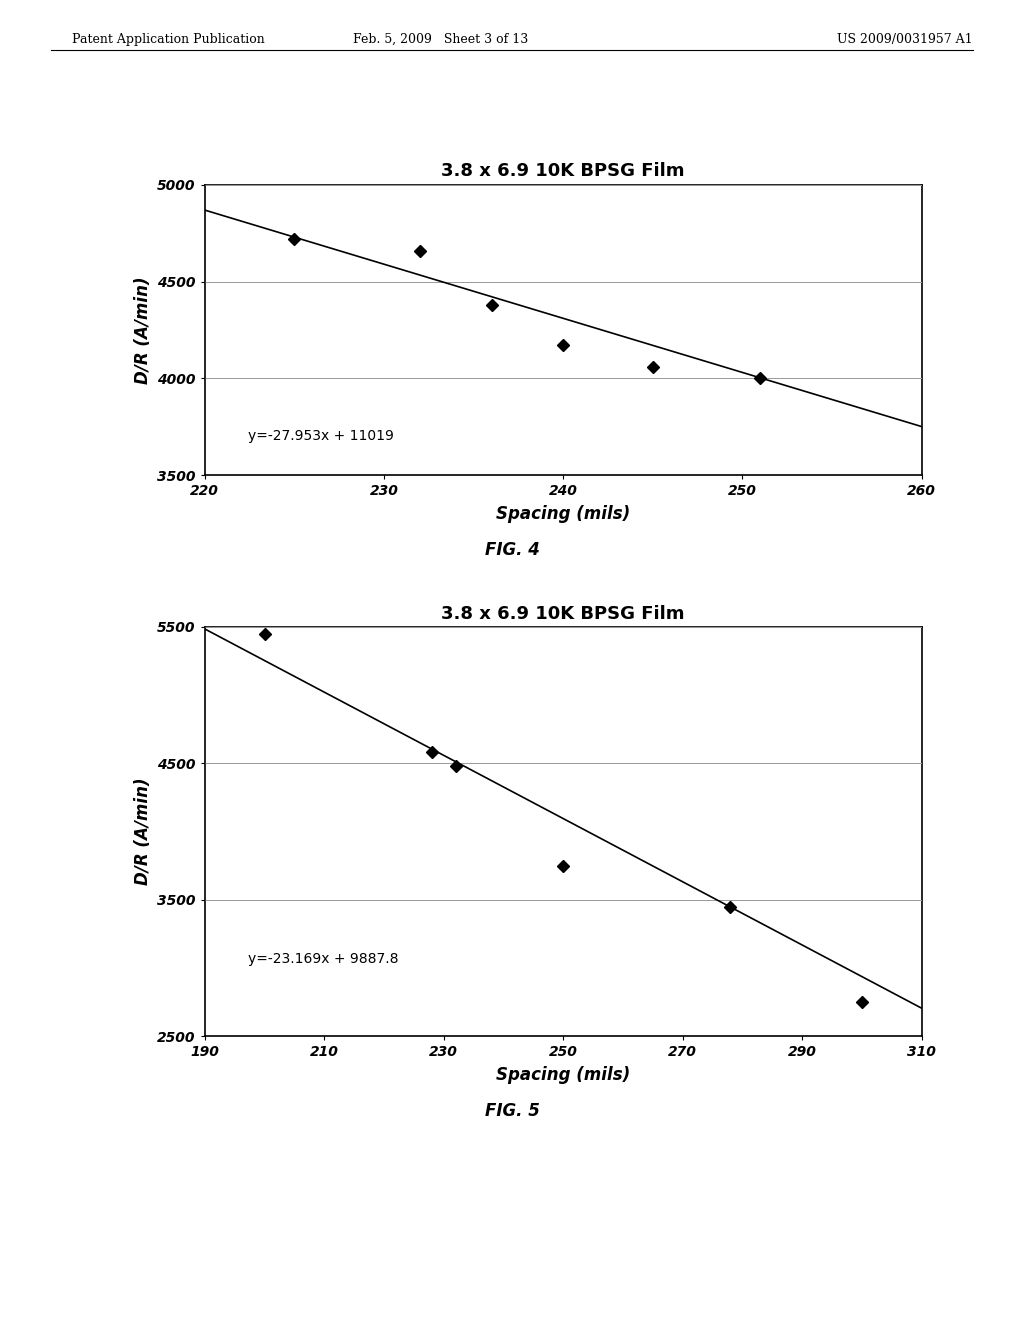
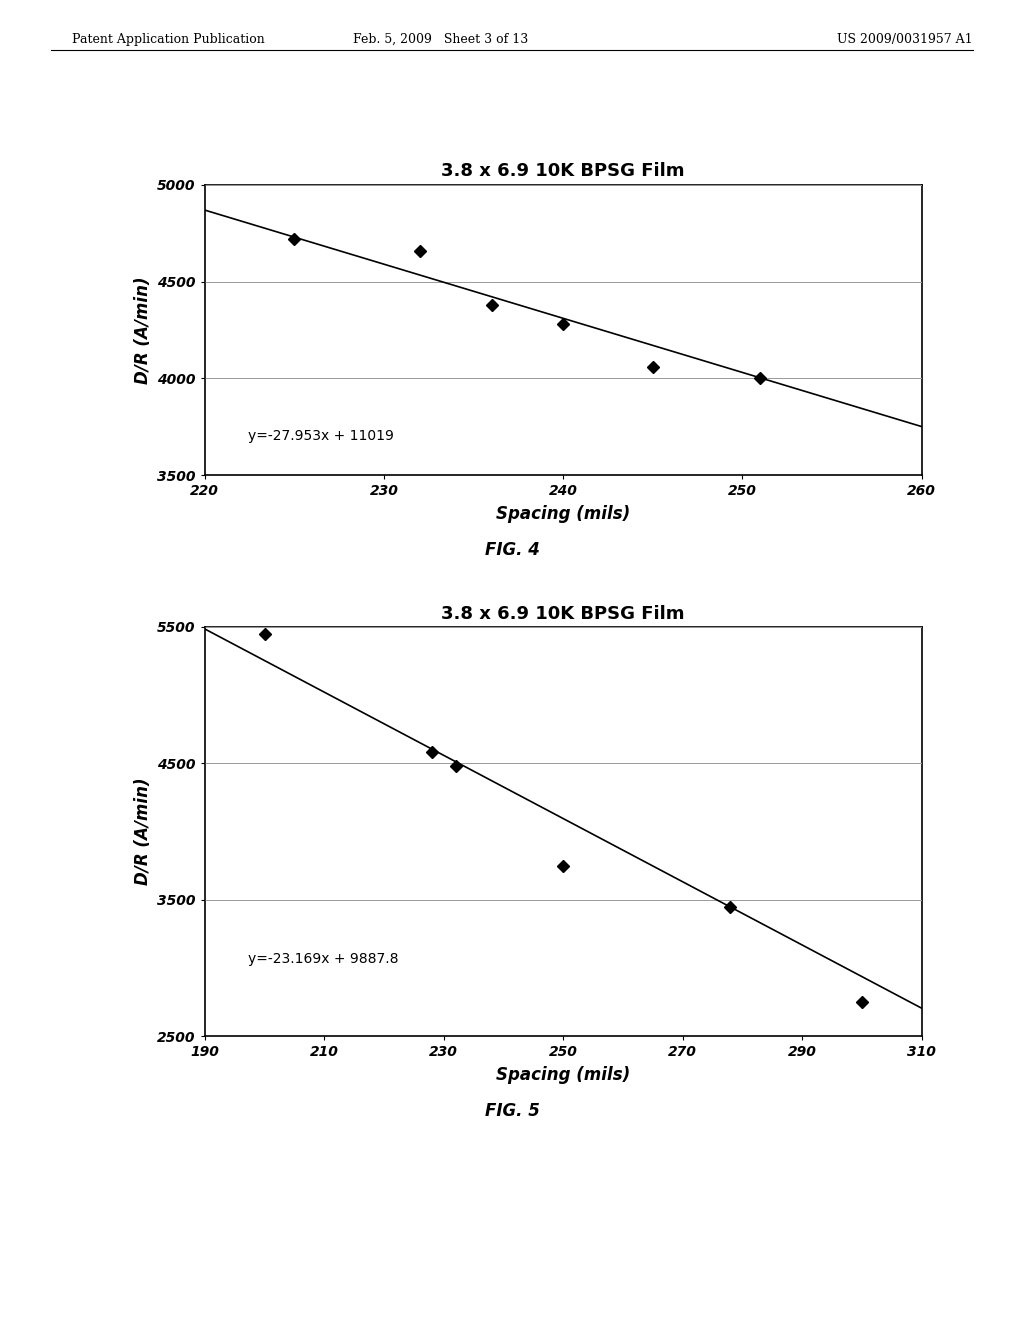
240: 4170 -> 4280
